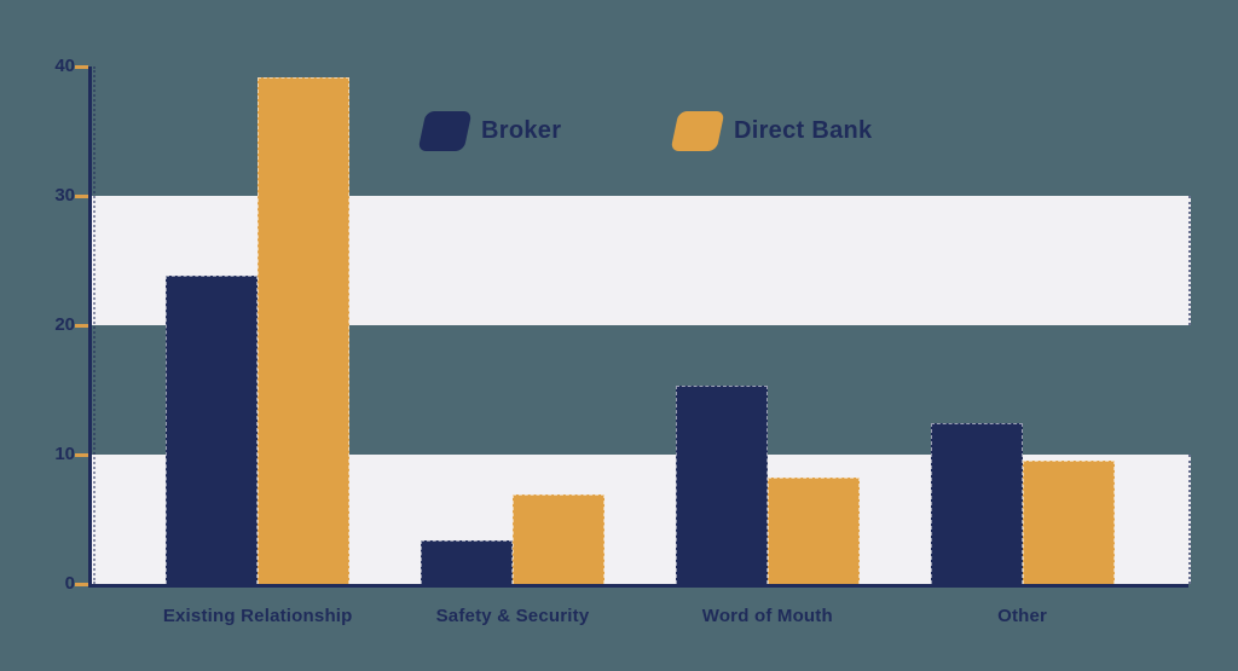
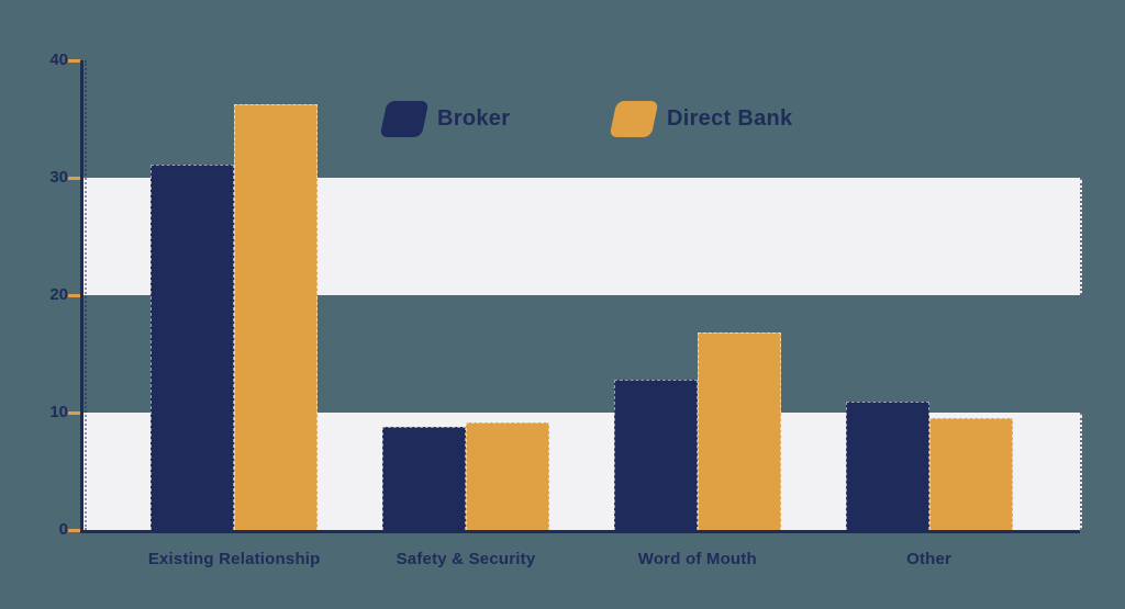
Broker/Existing Relationship: 23.8 -> 31.1
Direct Bank/Existing Relationship: 39.2 -> 36.3
Broker/Safety & Security: 3.4 -> 8.8
Direct Bank/Safety & Security: 6.9 -> 9.2
Broker/Word of Mouth: 15.3 -> 12.8
Direct Bank/Word of Mouth: 8.2 -> 16.8
Broker/Other: 12.4 -> 10.9
